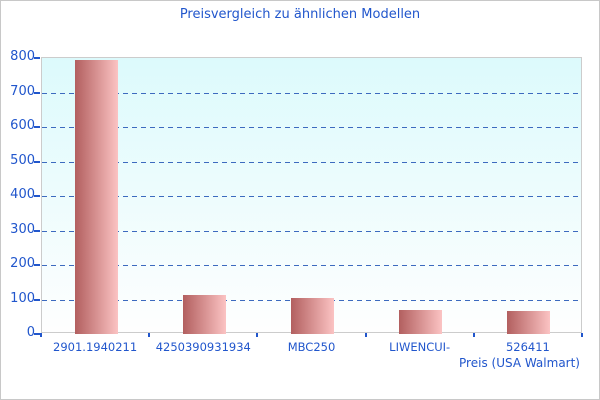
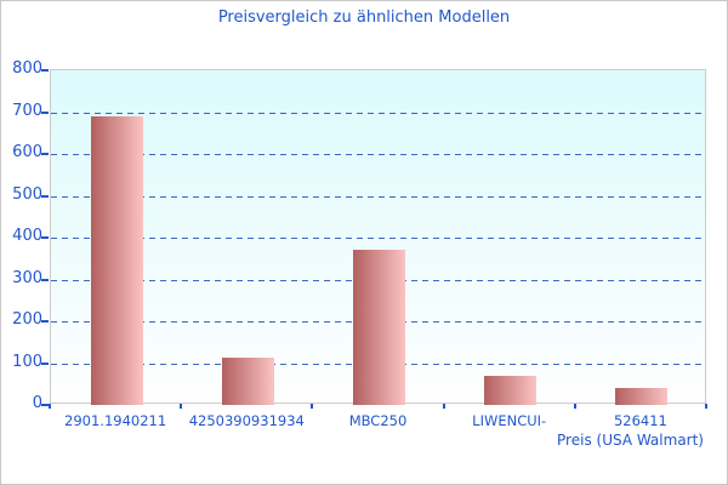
2901.1940211: 800 -> 690
MBC250: 100 -> 370
526411: 70 -> 40
